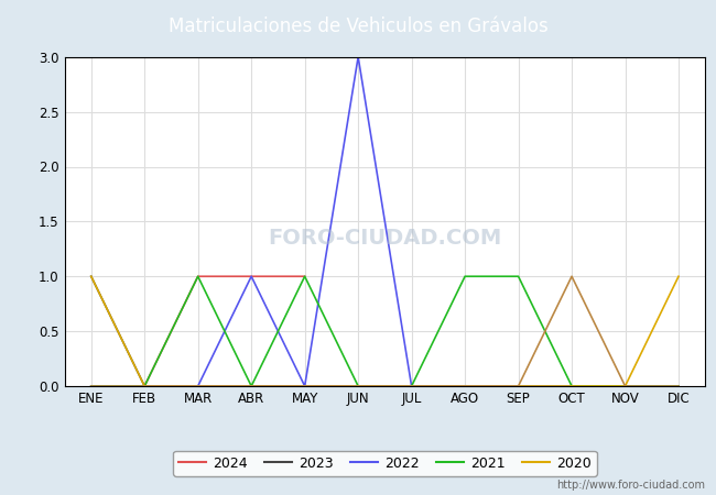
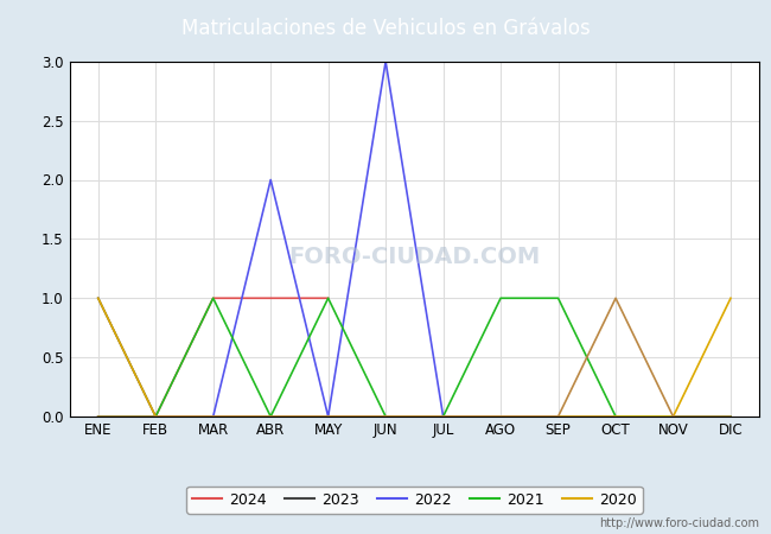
2022/ABR: 1 -> 2
